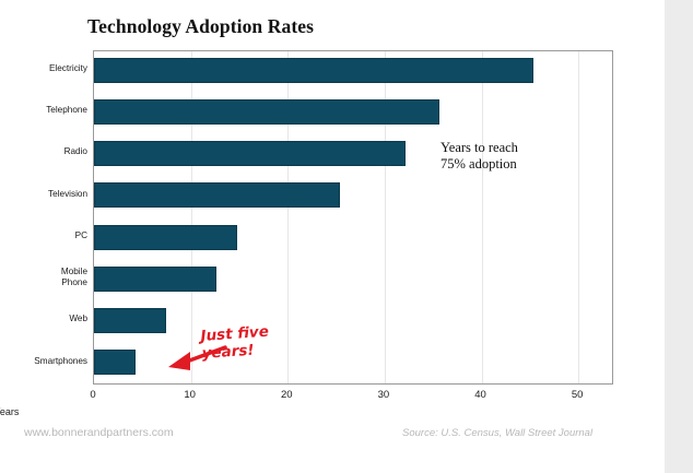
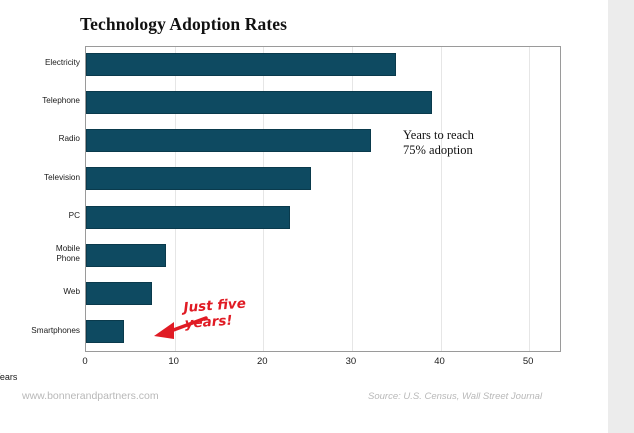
Electricity: 45 -> 35
Telephone: 36 -> 39
PC: 15 -> 23
Mobile Phone: 13 -> 9
